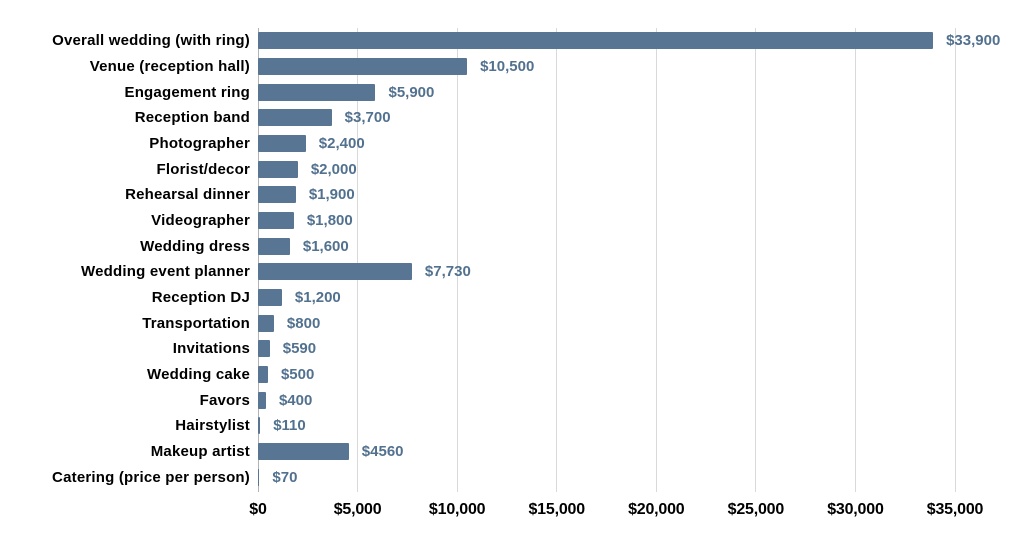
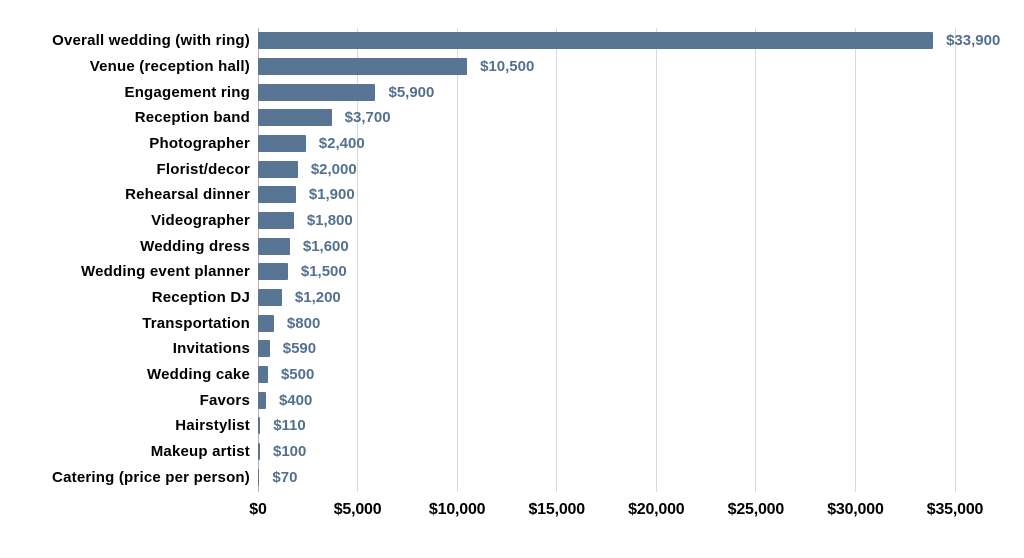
Wedding event planner: $7,730 -> $1,500
Makeup artist: $4560 -> $100
